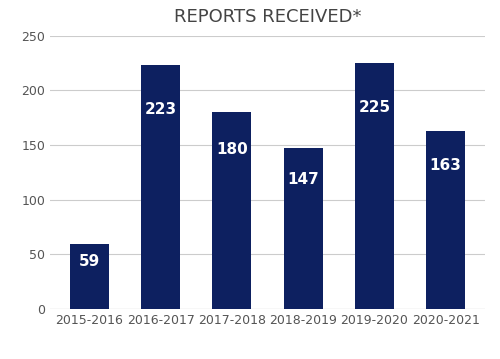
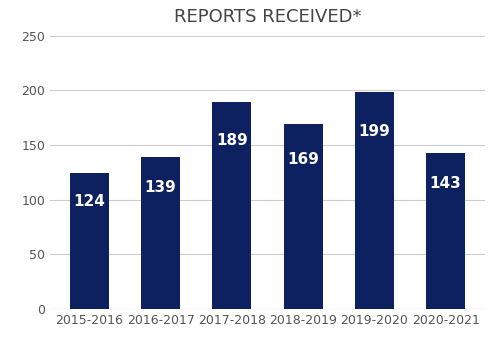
2015-2016: 59 -> 124
2016-2017: 223 -> 139
2017-2018: 180 -> 189
2018-2019: 147 -> 169
2019-2020: 225 -> 199
2020-2021: 163 -> 143
